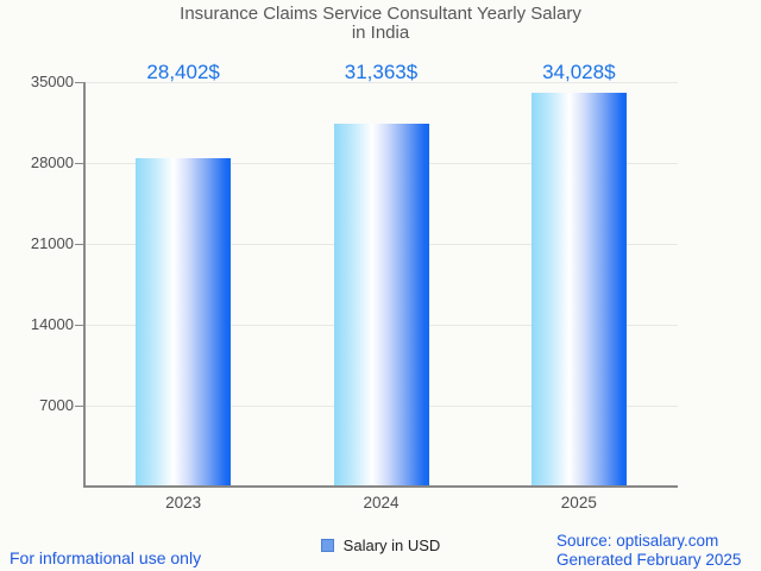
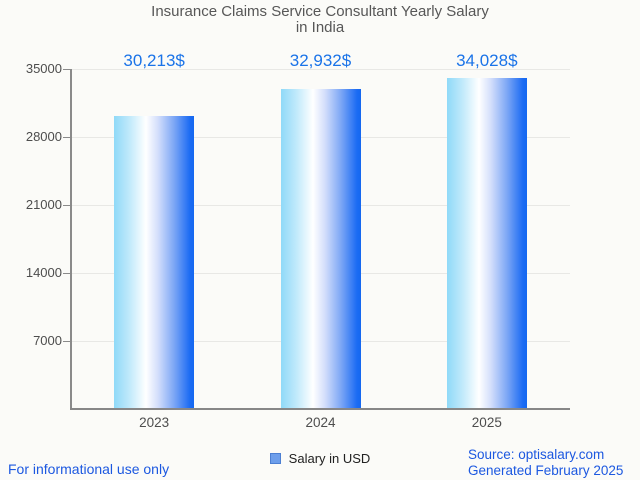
2023: 28,402 -> 30,213
2024: 31,363 -> 32,932
